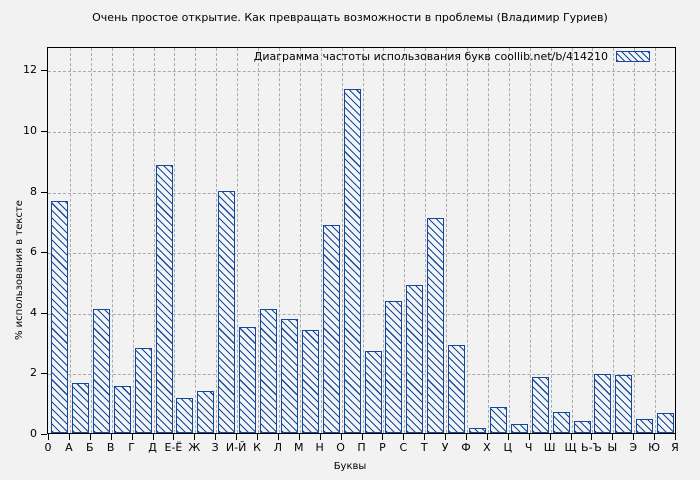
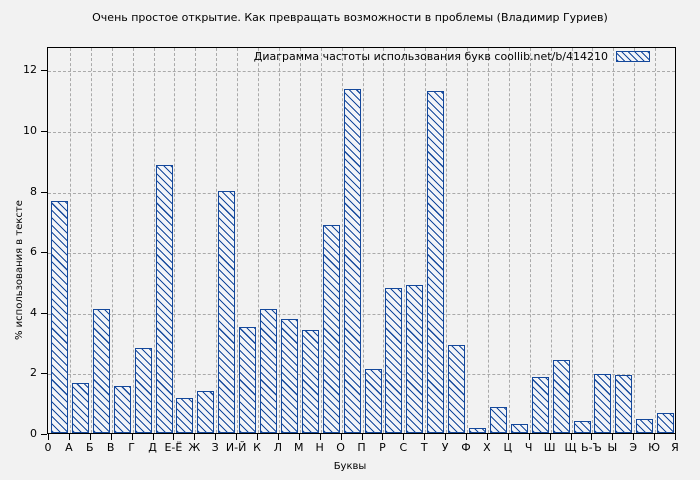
Р: 2.7 -> 2.1
С: 4.3 -> 4.8
У: 7.1 -> 11.3
Щ: 0.7 -> 2.4
